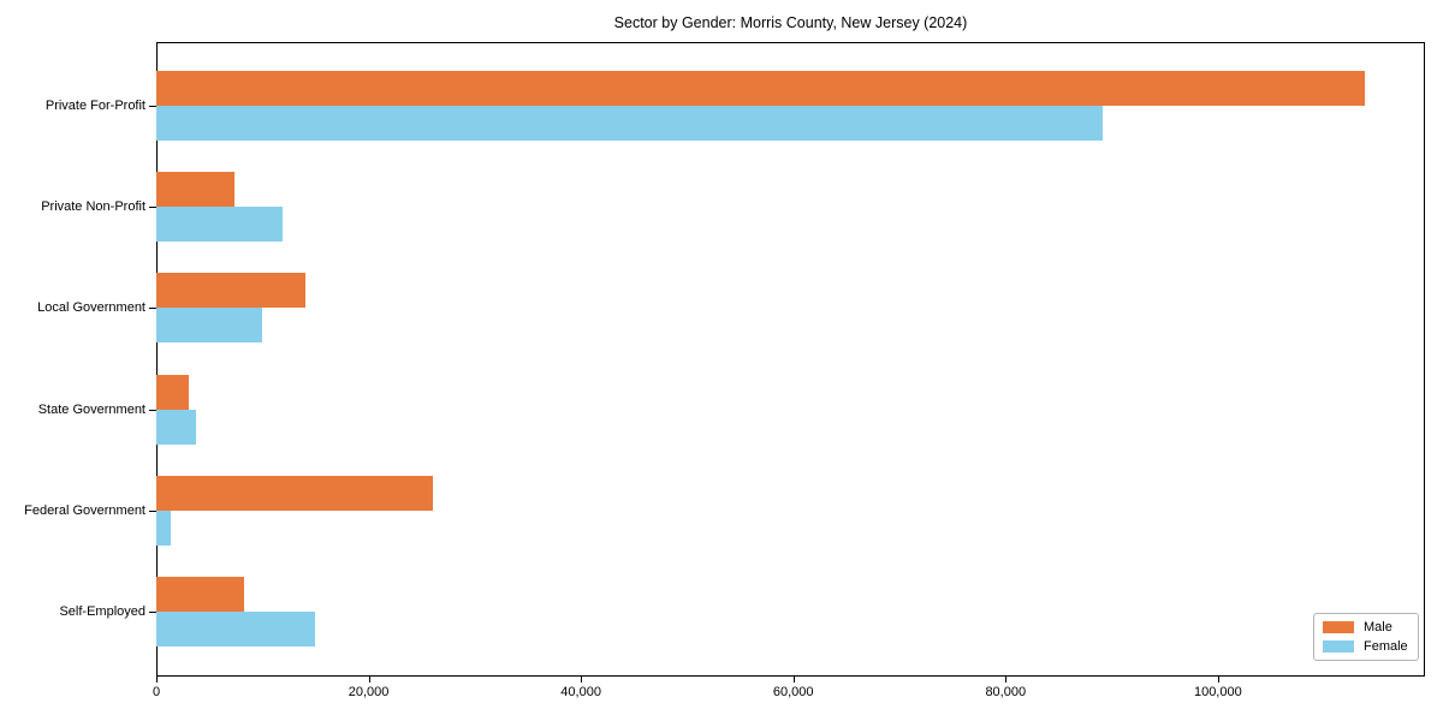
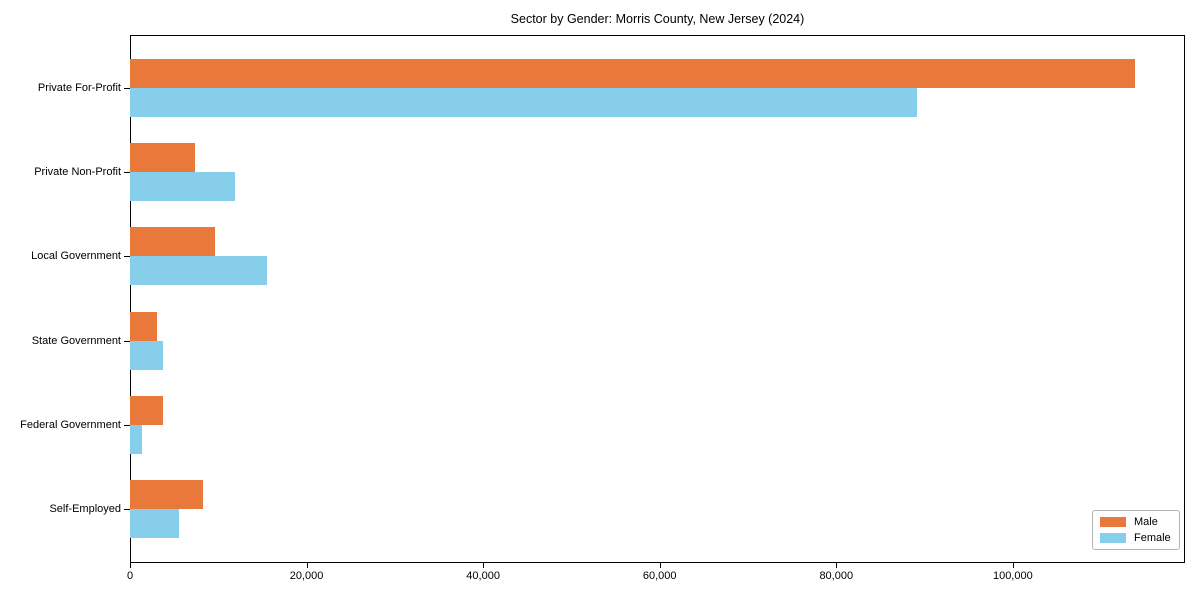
Male/Local Government: 14000 -> 10000
Female/Local Government: 10000 -> 16000
Male/Federal Government: 26000 -> 4000
Female/Self-Employed: 15000 -> 6000
